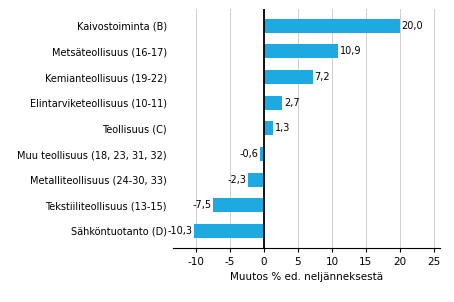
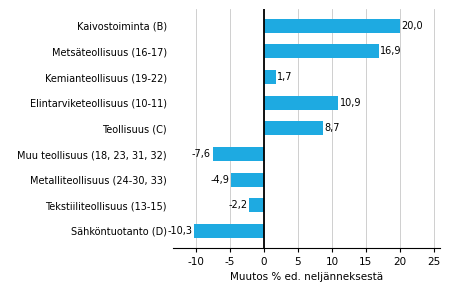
Metsäteollisuus (16-17): 10,9 -> 16,9
Kemianteollisuus (19-22): 7,2 -> 1,7
Elintarviketeollisuus (10-11): 2,7 -> 10,9
Teollisuus (C): 1,3 -> 8,7
Muu teollisuus (18, 23, 31, 32): -0,6 -> -7,6
Metalliteollisuus (24-30, 33): -2,3 -> -4,9
Tekstiiliteollisuus (13-15): -7,5 -> -2,2
